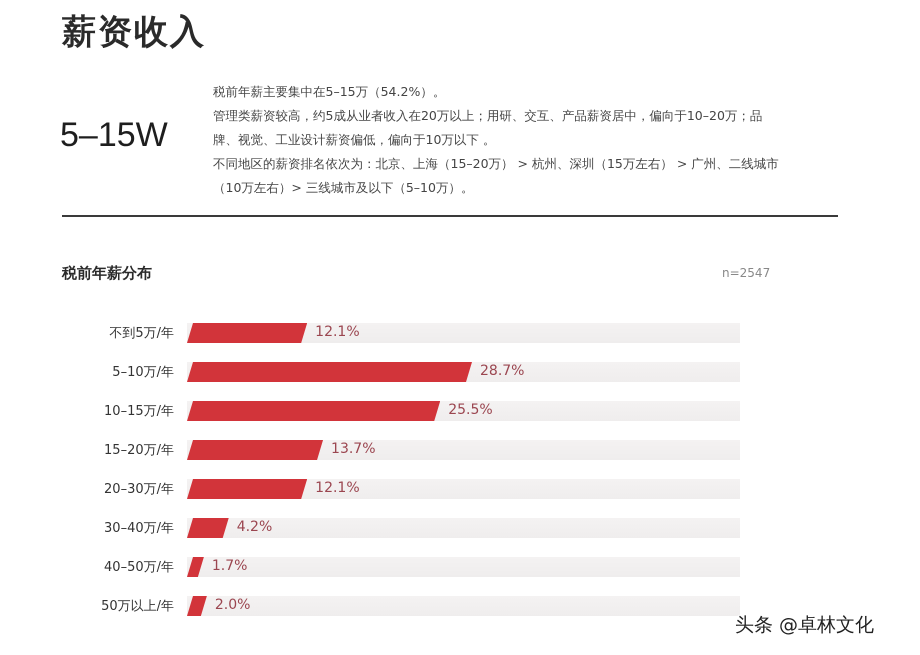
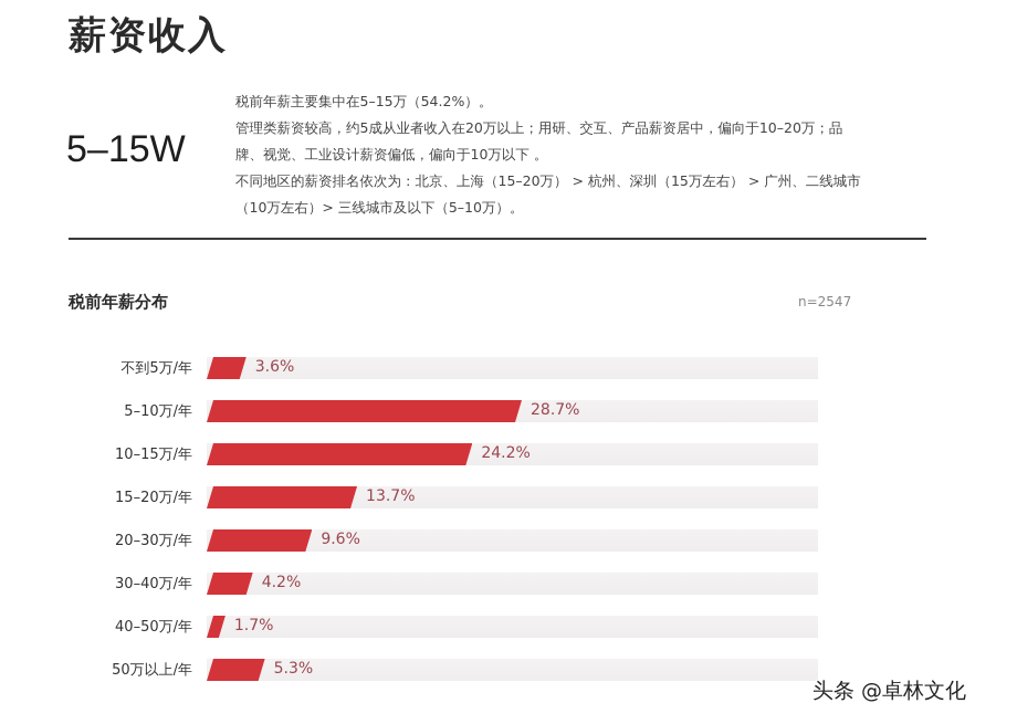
不到5万/年: 12.1% -> 3.6%
10–15万/年: 25.5% -> 24.2%
20–30万/年: 12.1% -> 9.6%
50万以上/年: 2.0% -> 5.3%
